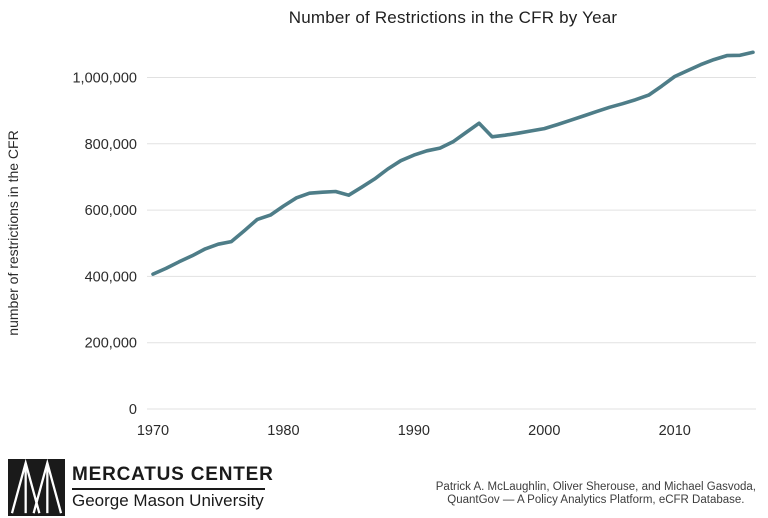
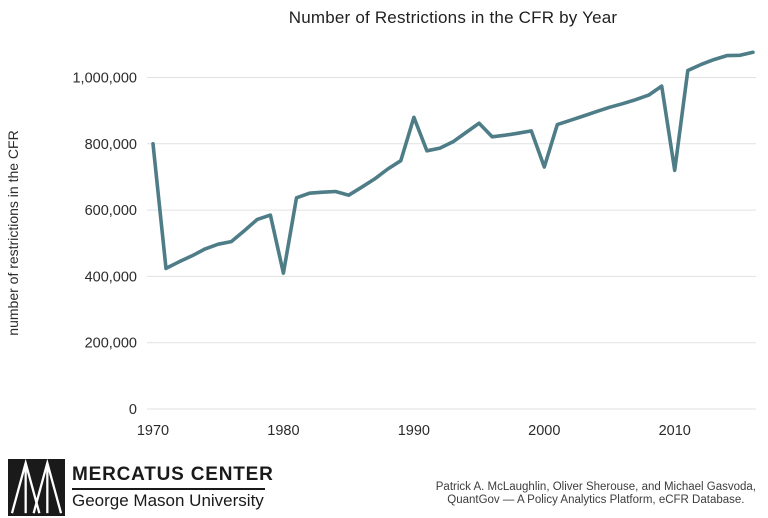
1970: 410000 -> 800000
1980: 610000 -> 410000
1990: 770000 -> 880000
2000: 850000 -> 730000
2010: 1000000 -> 720000
